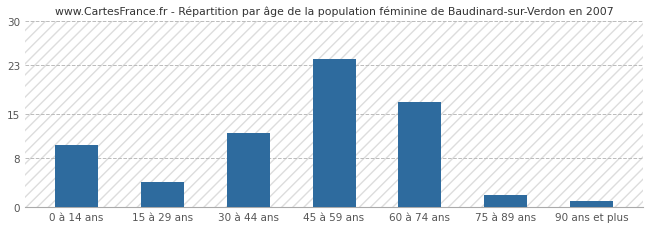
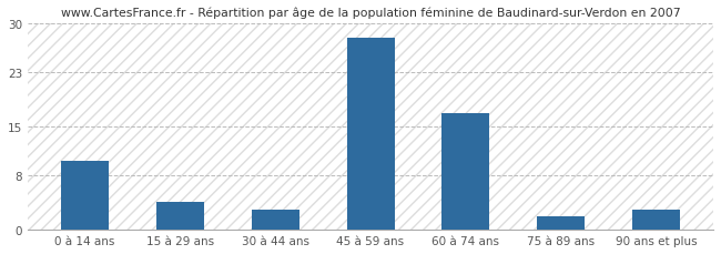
30 à 44 ans: 12 -> 3
45 à 59 ans: 24 -> 28
90 ans et plus: 1 -> 3
